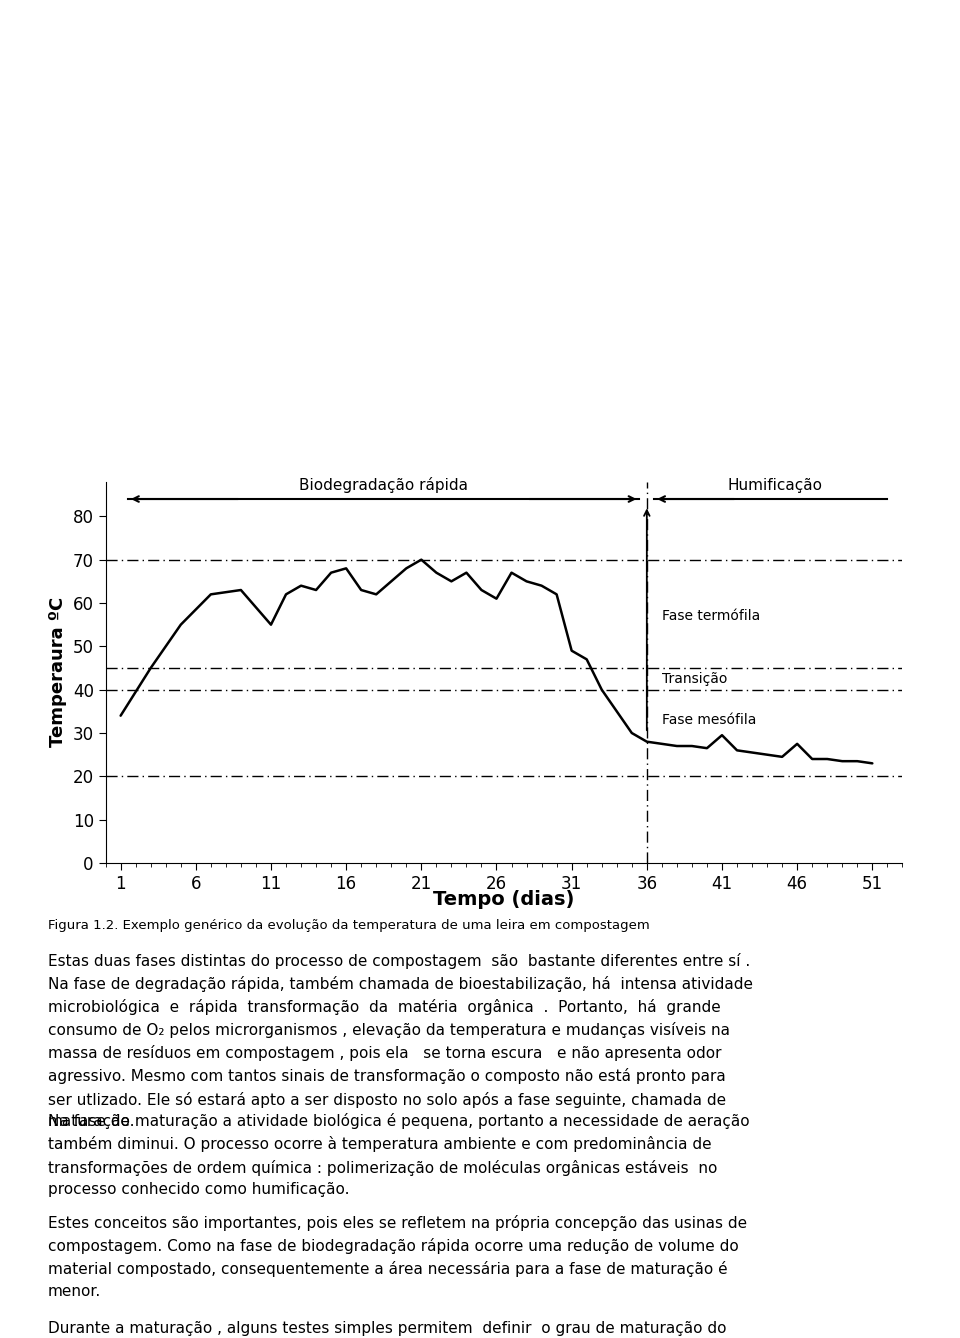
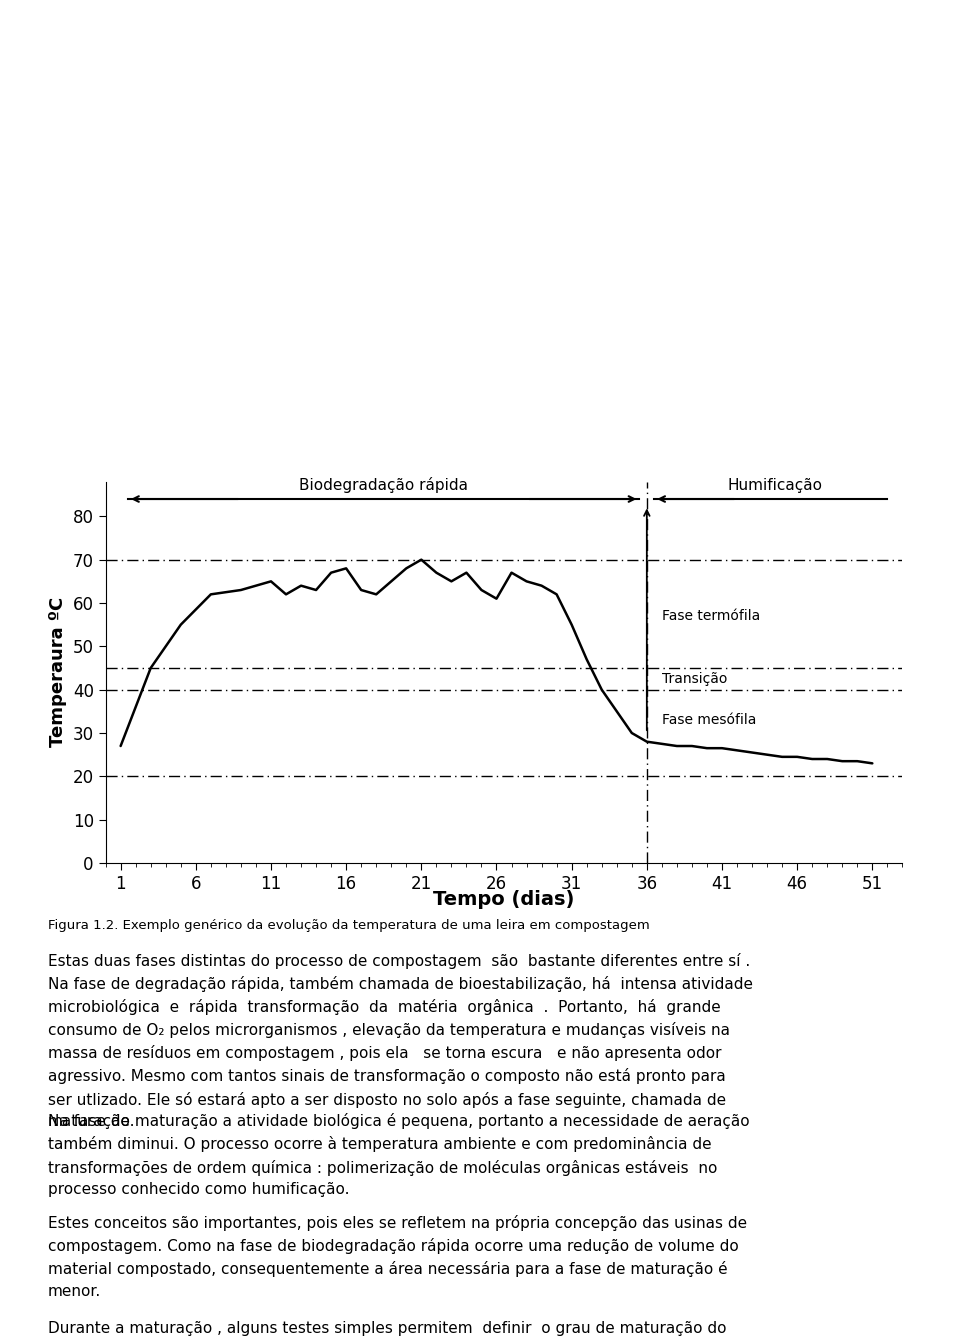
1: 34.0 -> 27.0
11: 55.0 -> 65.0
31: 49.0 -> 55.0
41: 29.5 -> 26.5
46: 27.5 -> 24.5
